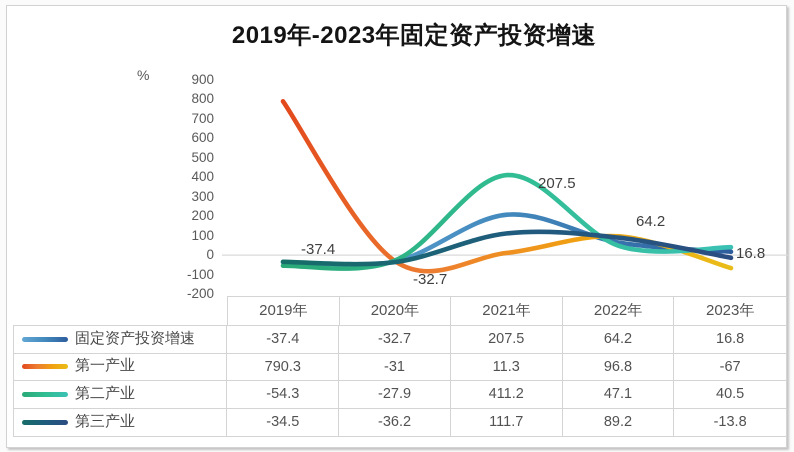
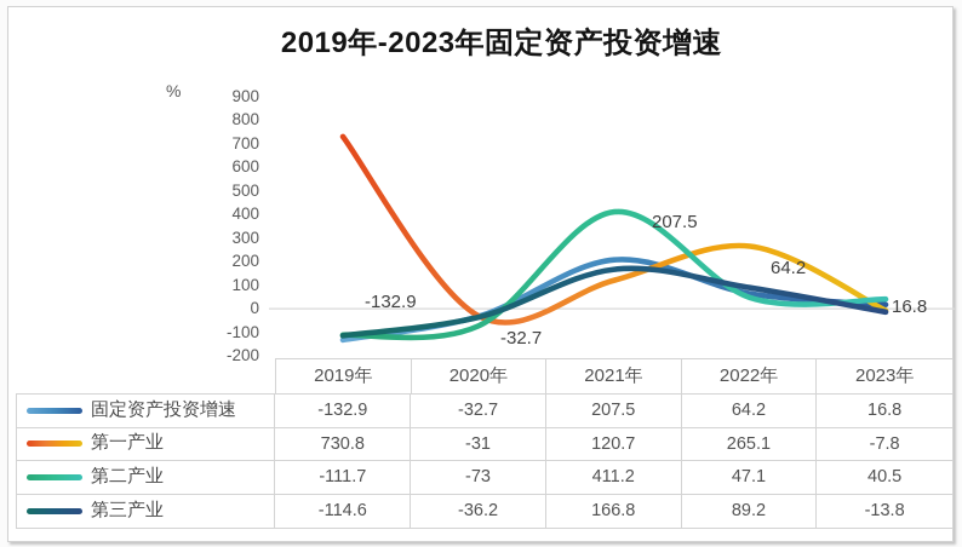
固定资产投资增速/2019年: -37.4 -> -132.9
第一产业/2019年: 790.3 -> 730.8
第二产业/2019年: -54.3 -> -111.7
第三产业/2019年: -34.5 -> -114.6
第二产业/2020年: -27.9 -> -73
第一产业/2021年: 11.3 -> 120.7
第三产业/2021年: 111.7 -> 166.8
第一产业/2022年: 96.8 -> 265.1
第一产业/2023年: -67 -> -7.8
